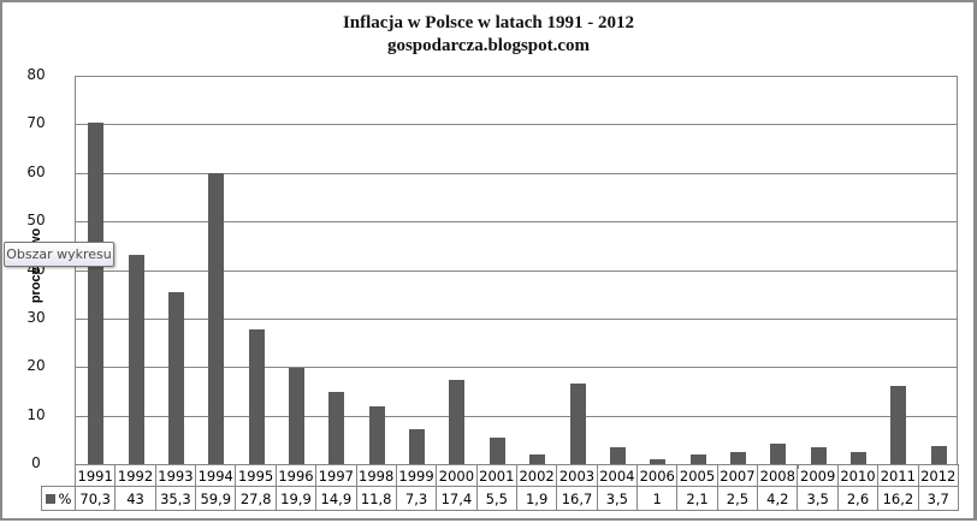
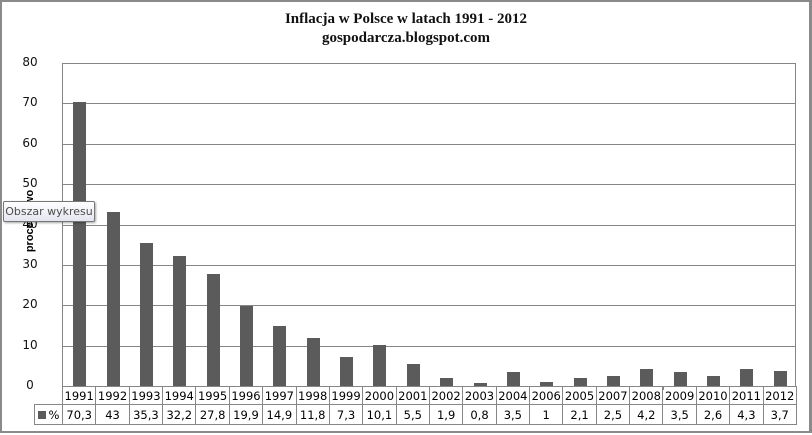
1994: 59,9 -> 32,2
2000: 17,4 -> 10,1
2003: 16,7 -> 0,8
2011: 16,2 -> 4,3
